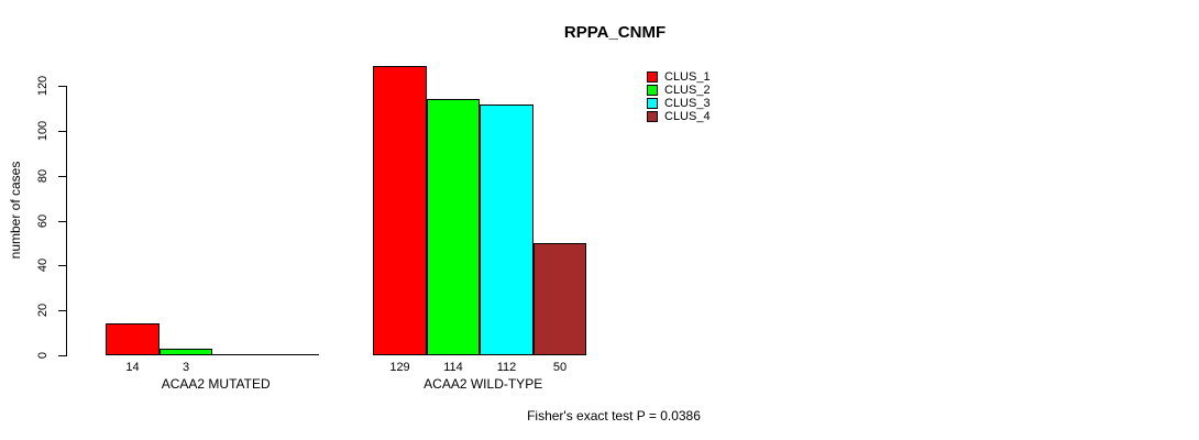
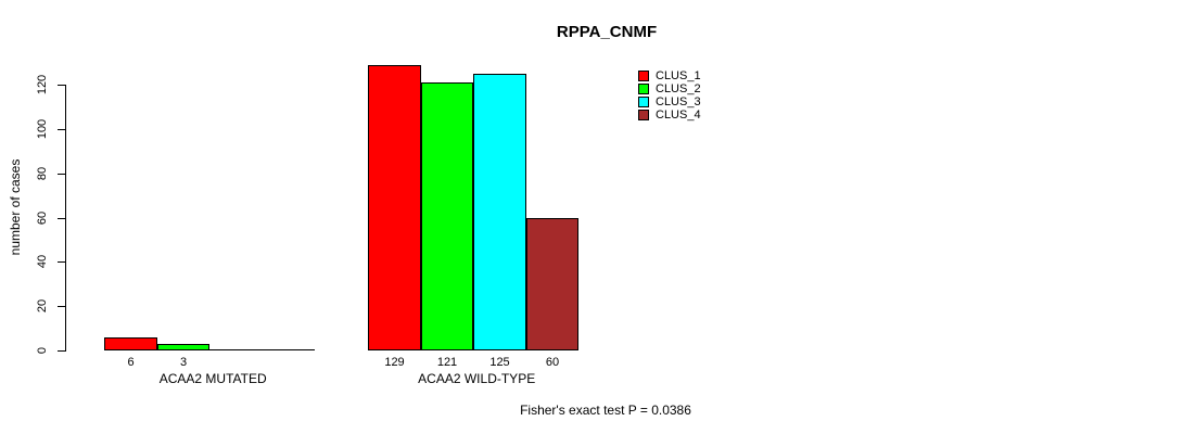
CLUS_1/ACAA2 MUTATED: 14 -> 6
CLUS_2/ACAA2 WILD-TYPE: 114 -> 121
CLUS_3/ACAA2 WILD-TYPE: 112 -> 125
CLUS_4/ACAA2 WILD-TYPE: 50 -> 60
